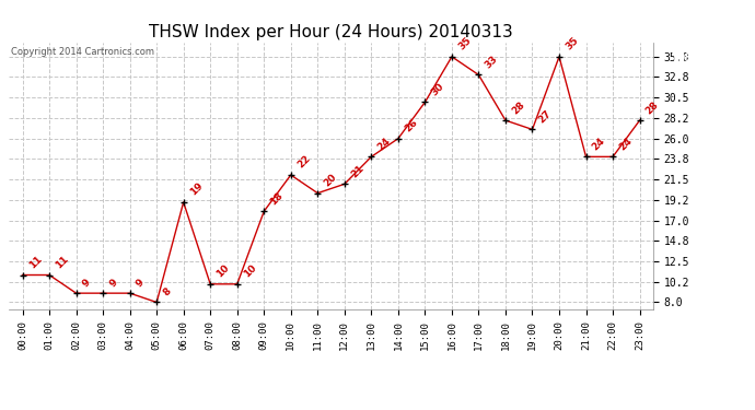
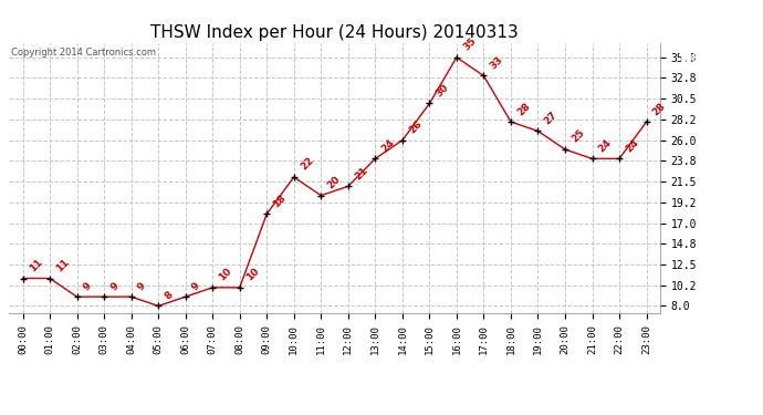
06:00: 19 -> 9
20:00: 35 -> 25
